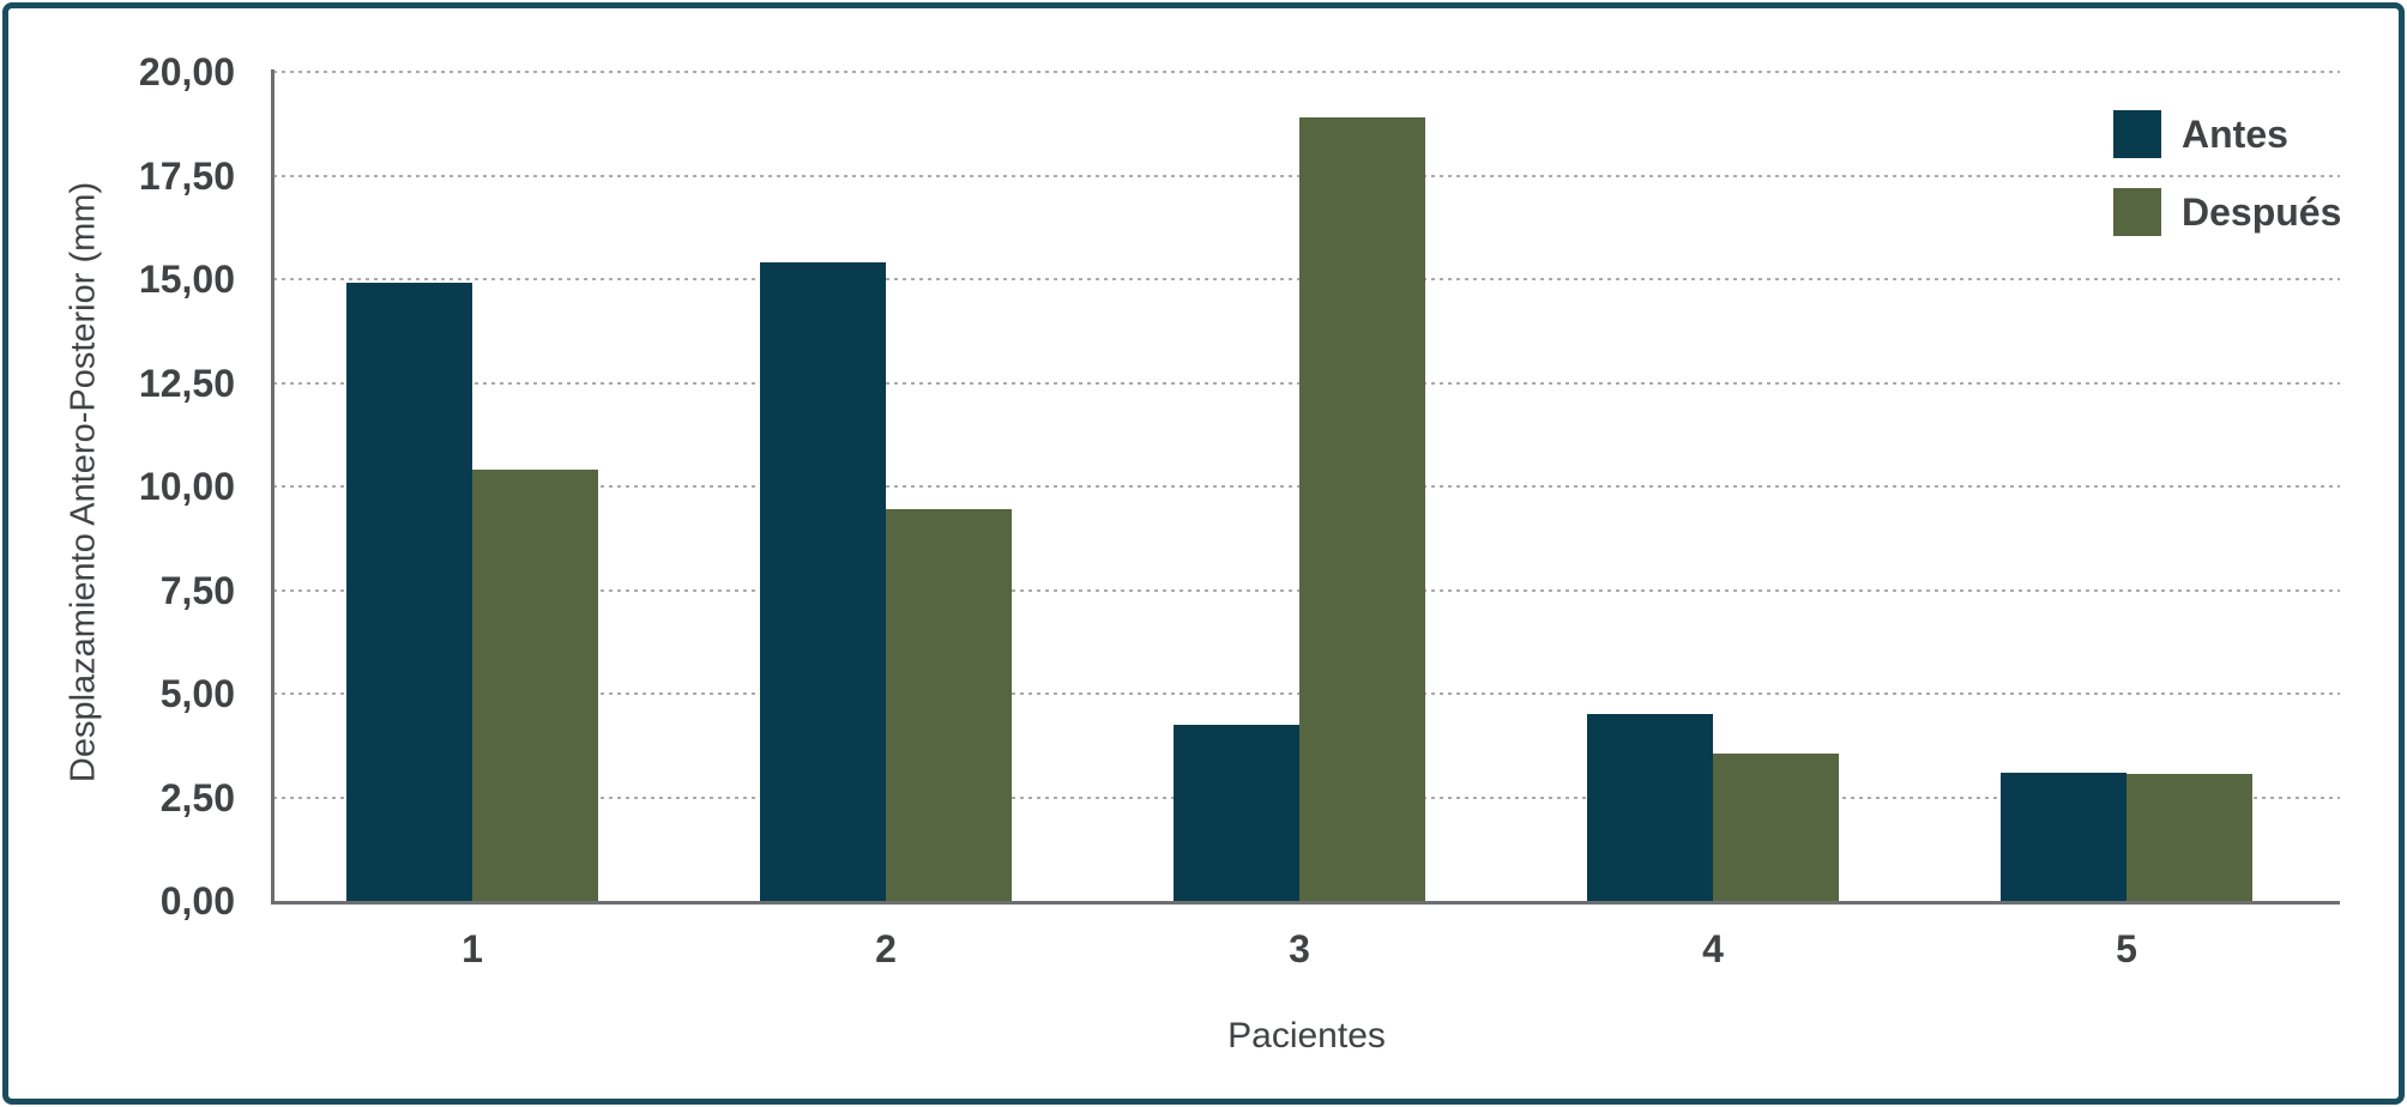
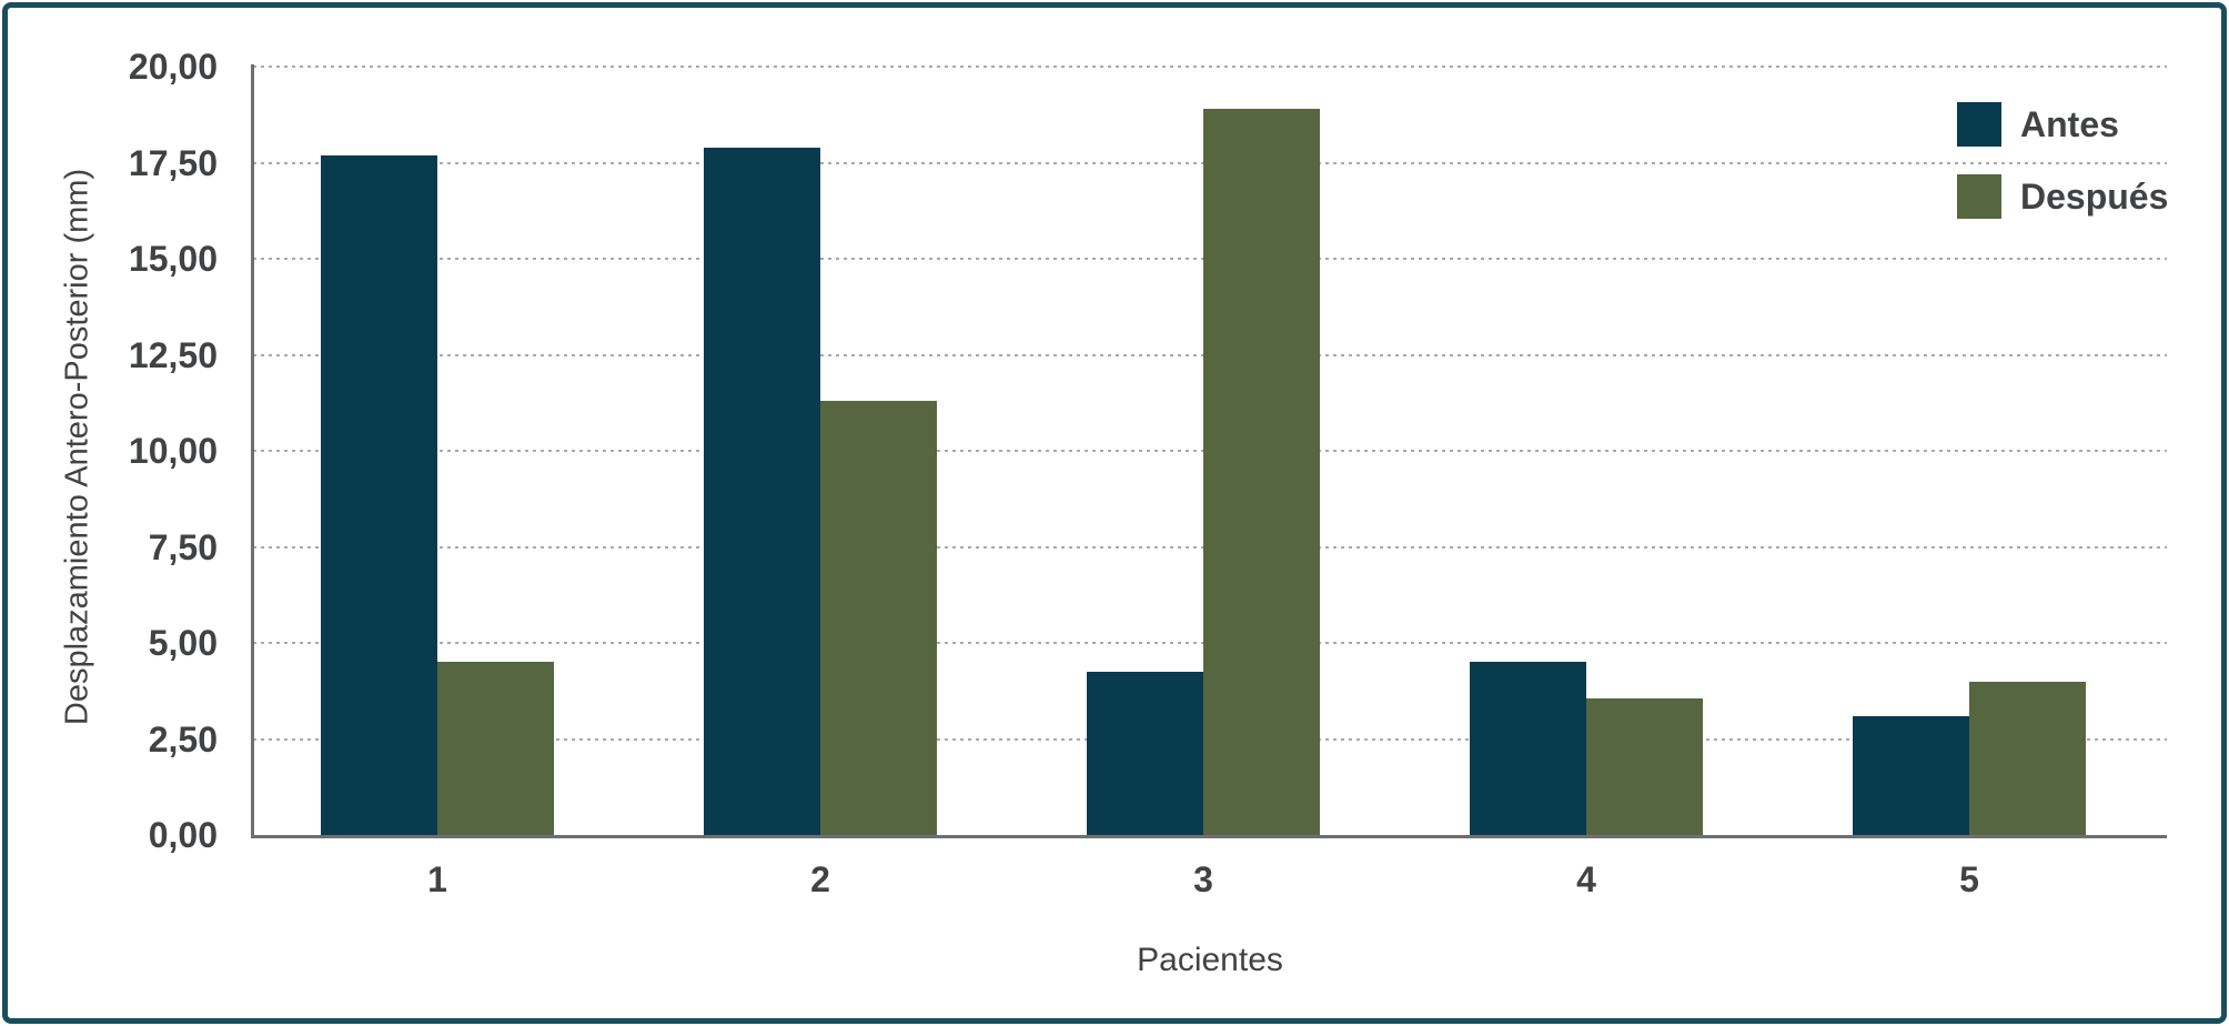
Antes/1: 14,9 -> 17,7
Después/1: 10,4 -> 4,5
Antes/2: 15,4 -> 17,9
Después/2: 9,4 -> 11,3
Después/5: 3,0 -> 4,0
